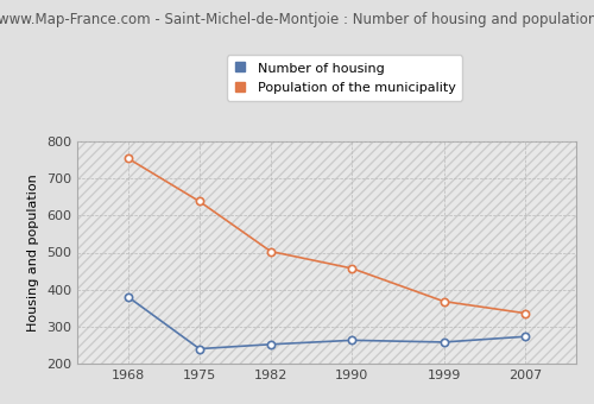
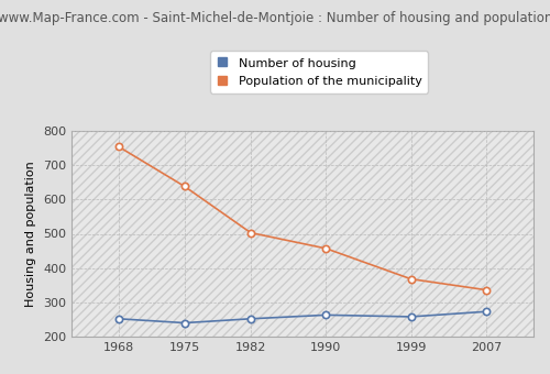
Number of housing/1968: 380 -> 252
